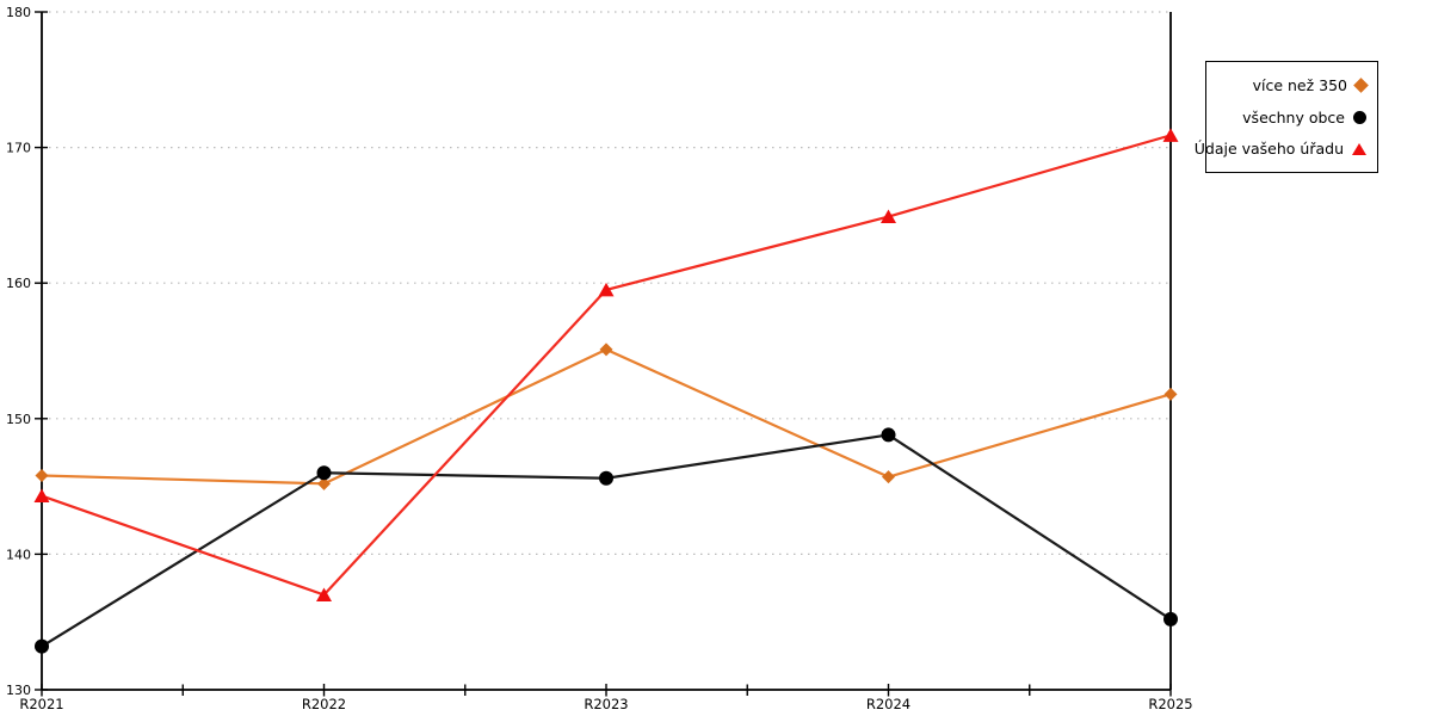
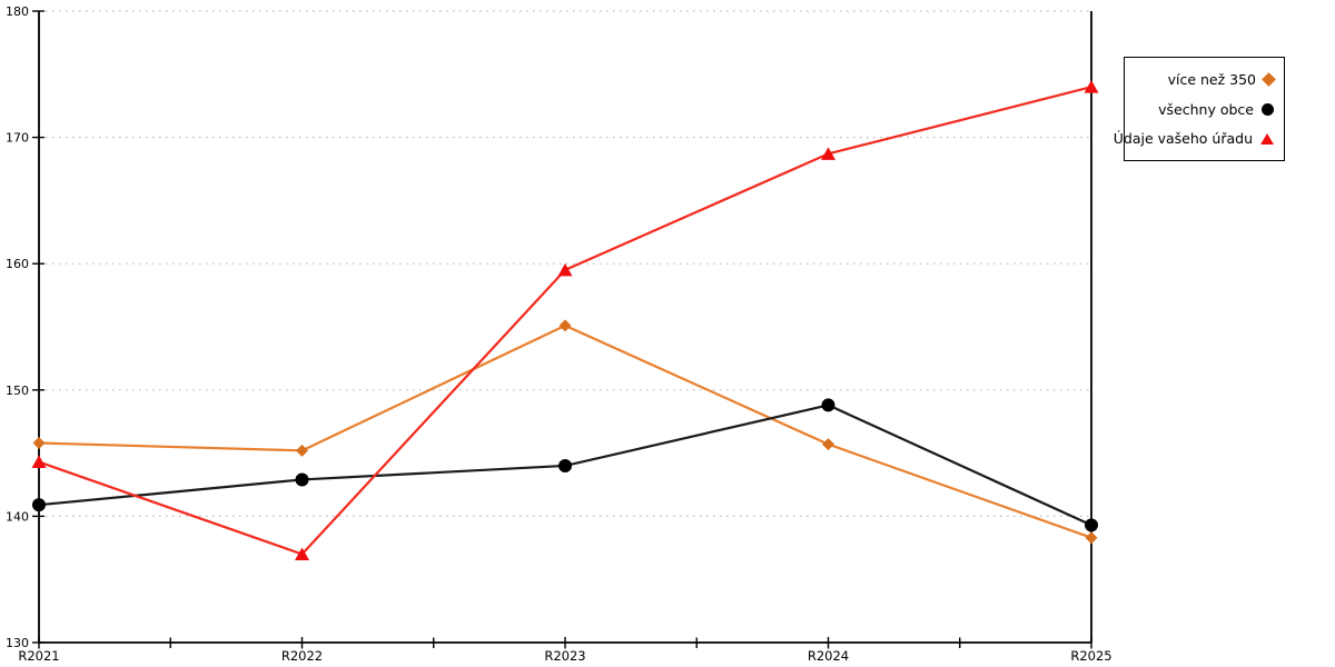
všechny obce/R2021: 133.2 -> 140.9
všechny obce/R2022: 146.0 -> 142.9
všechny obce/R2023: 145.6 -> 144.0
Údaje vašeho úřadu/R2024: 164.9 -> 168.7
více než 350/R2025: 151.8 -> 138.3
všechny obce/R2025: 135.2 -> 139.3
Údaje vašeho úřadu/R2025: 170.9 -> 174.0
